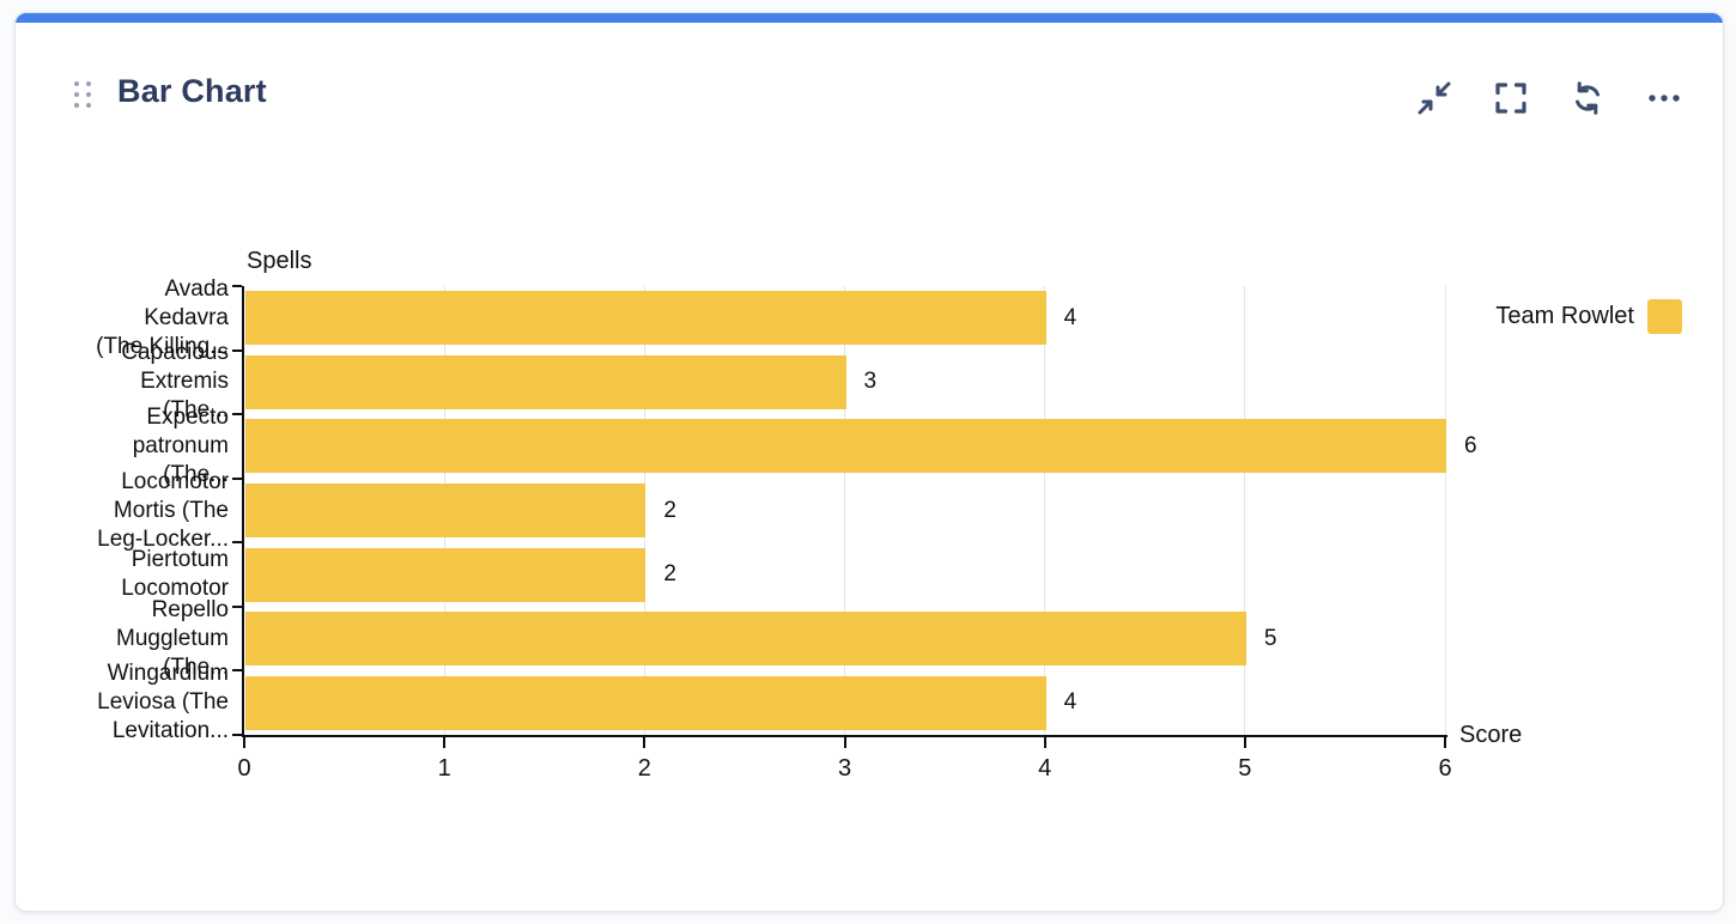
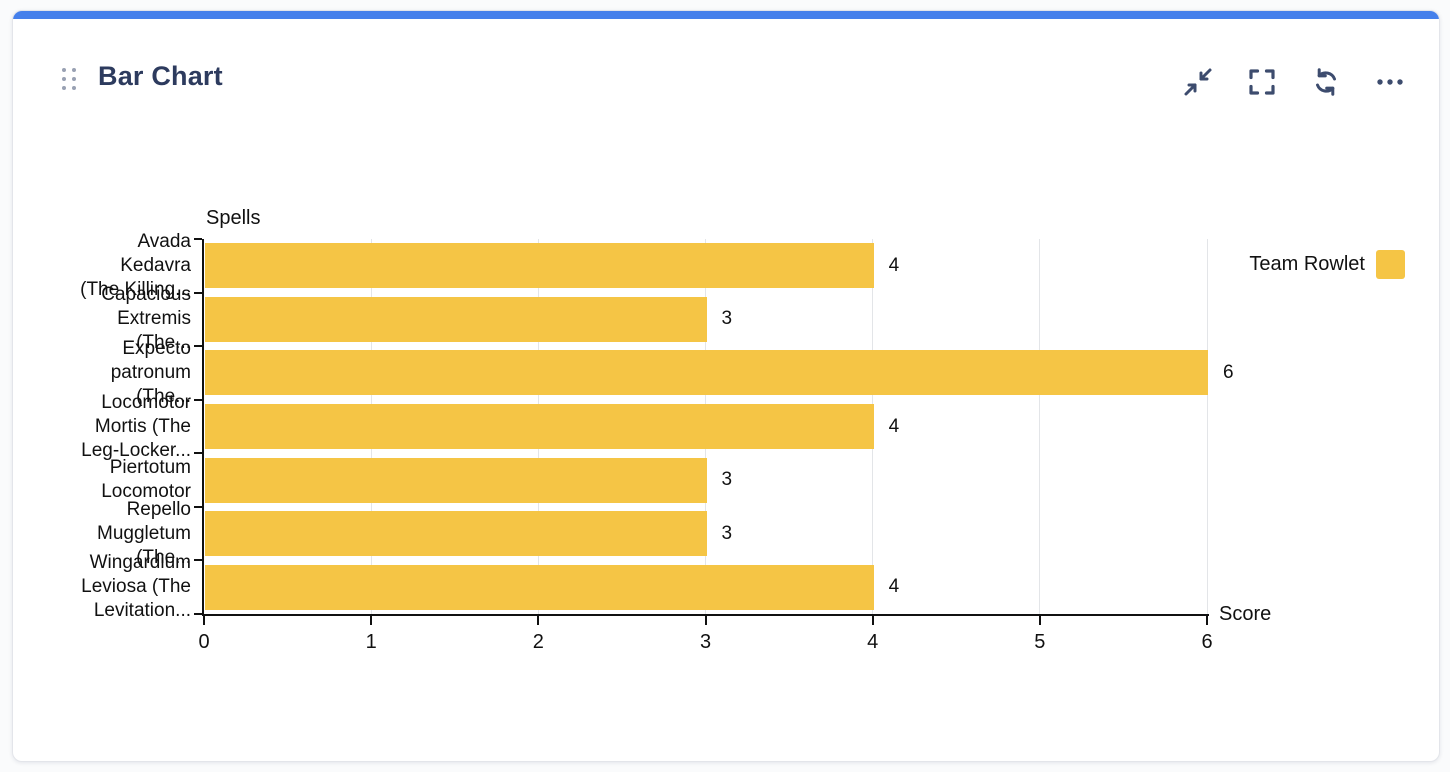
Locomotor Mortis (The Leg-Locker...: 2 -> 4
Piertotum Locomotor: 2 -> 3
Repello Muggletum (The...: 5 -> 3
